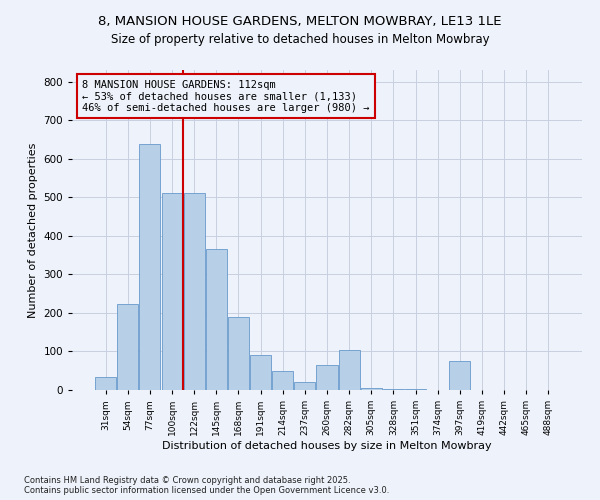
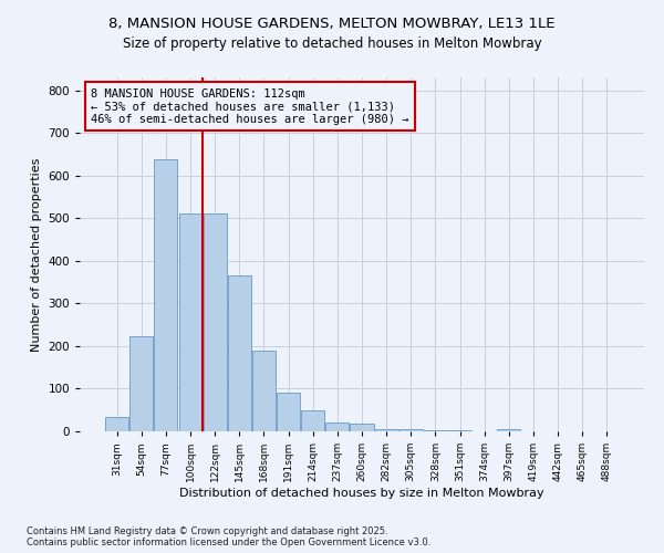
260sqm: 65 -> 17
282sqm: 105 -> 5
397sqm: 75 -> 5
